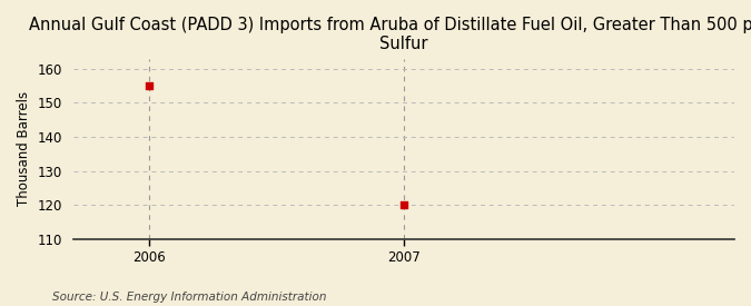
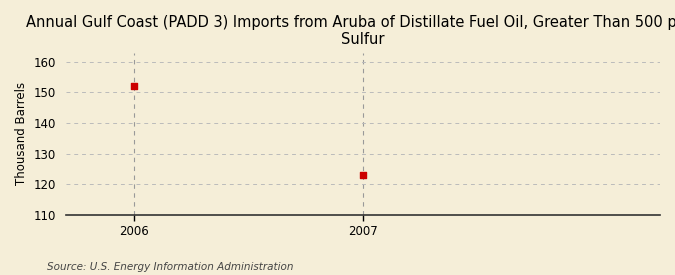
2006: 155 -> 152
2007: 120 -> 123
